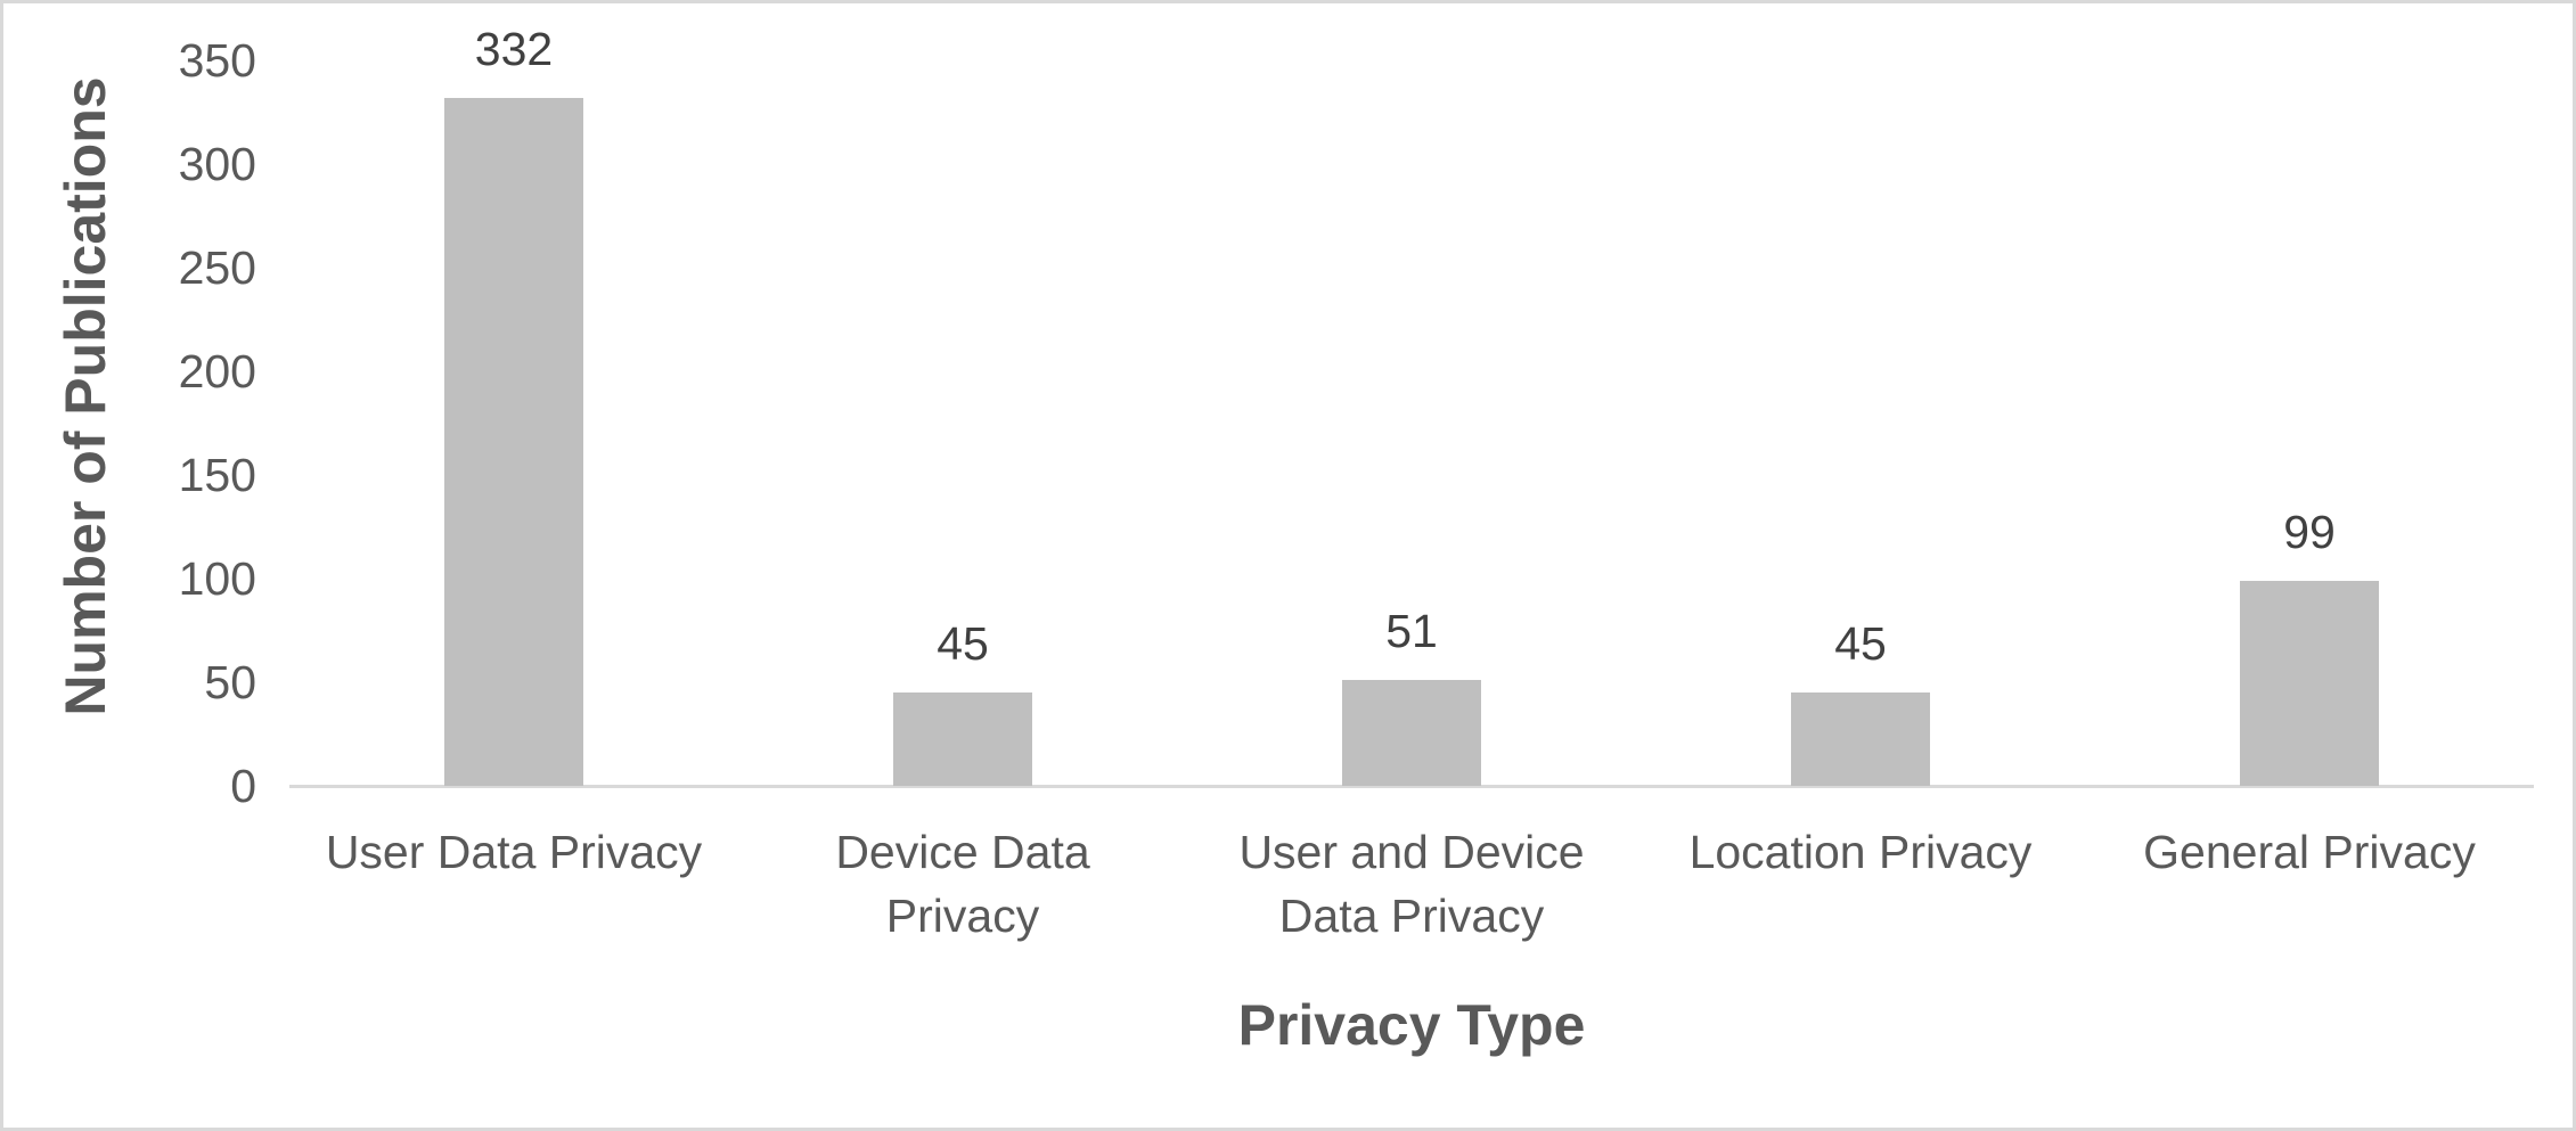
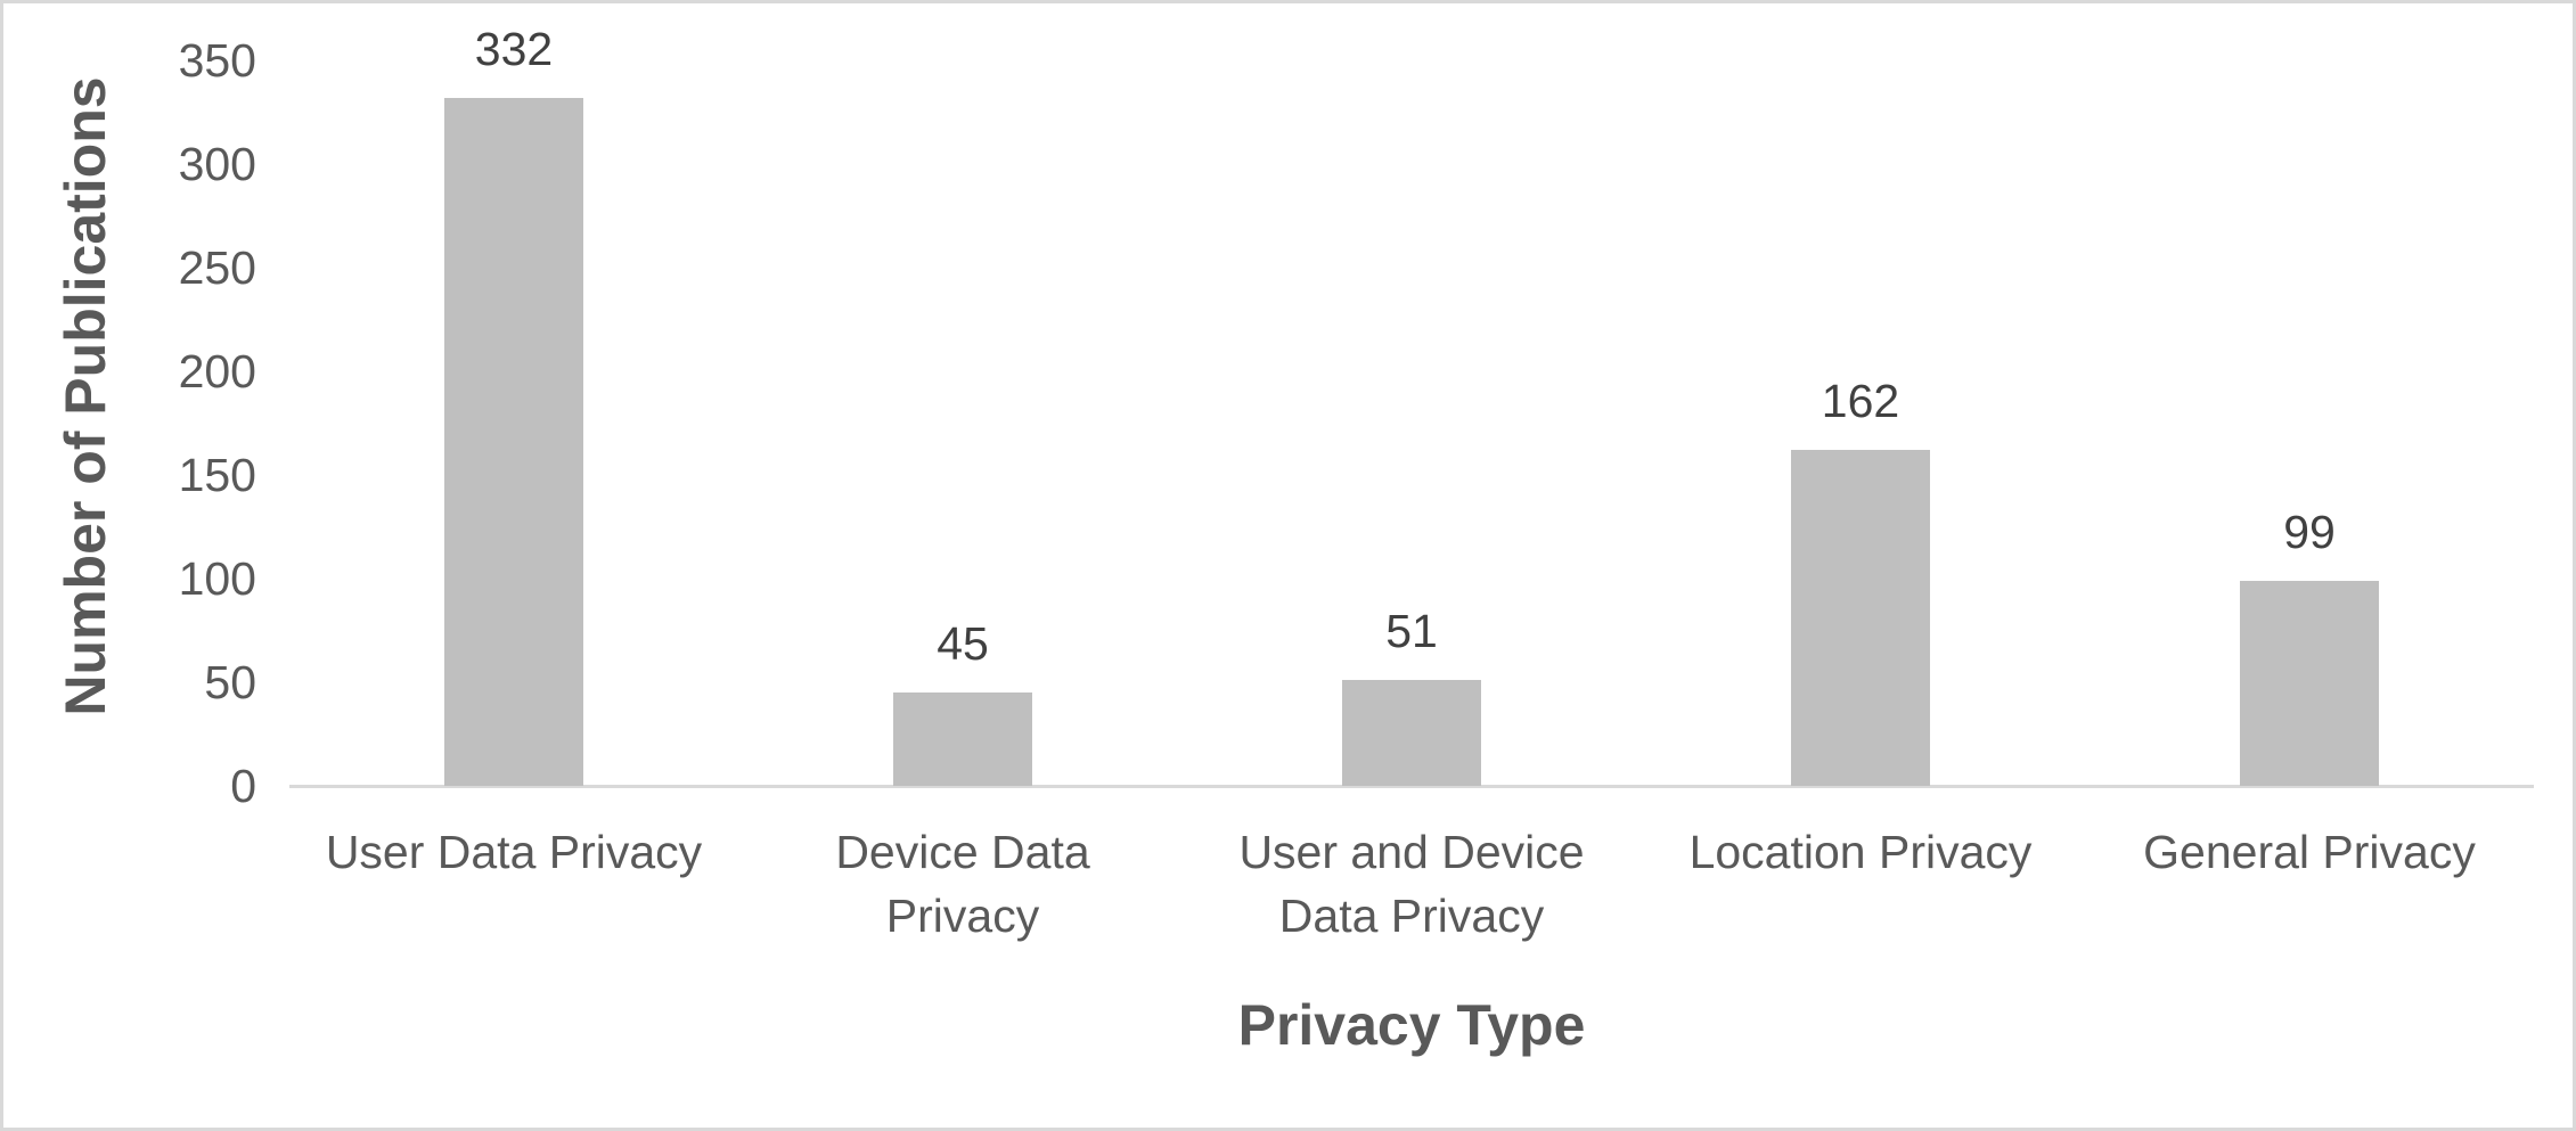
Location Privacy: 45 -> 162
